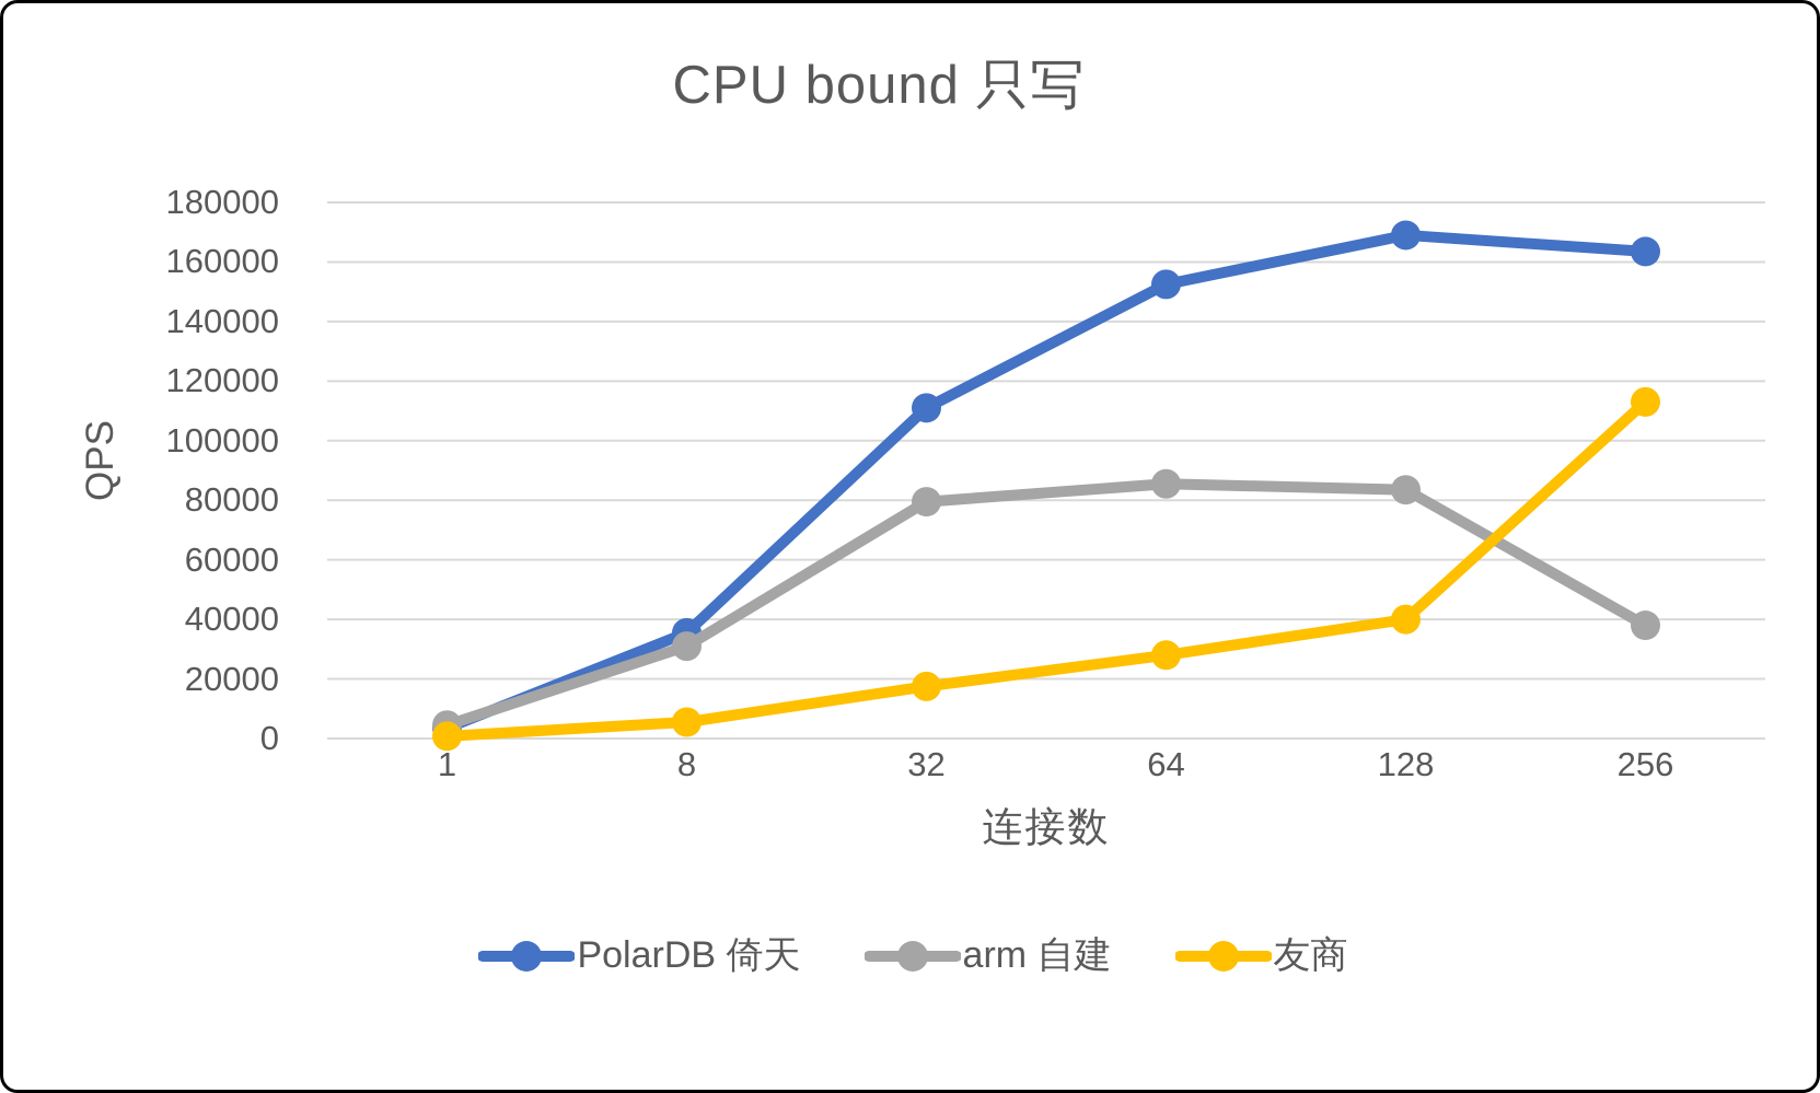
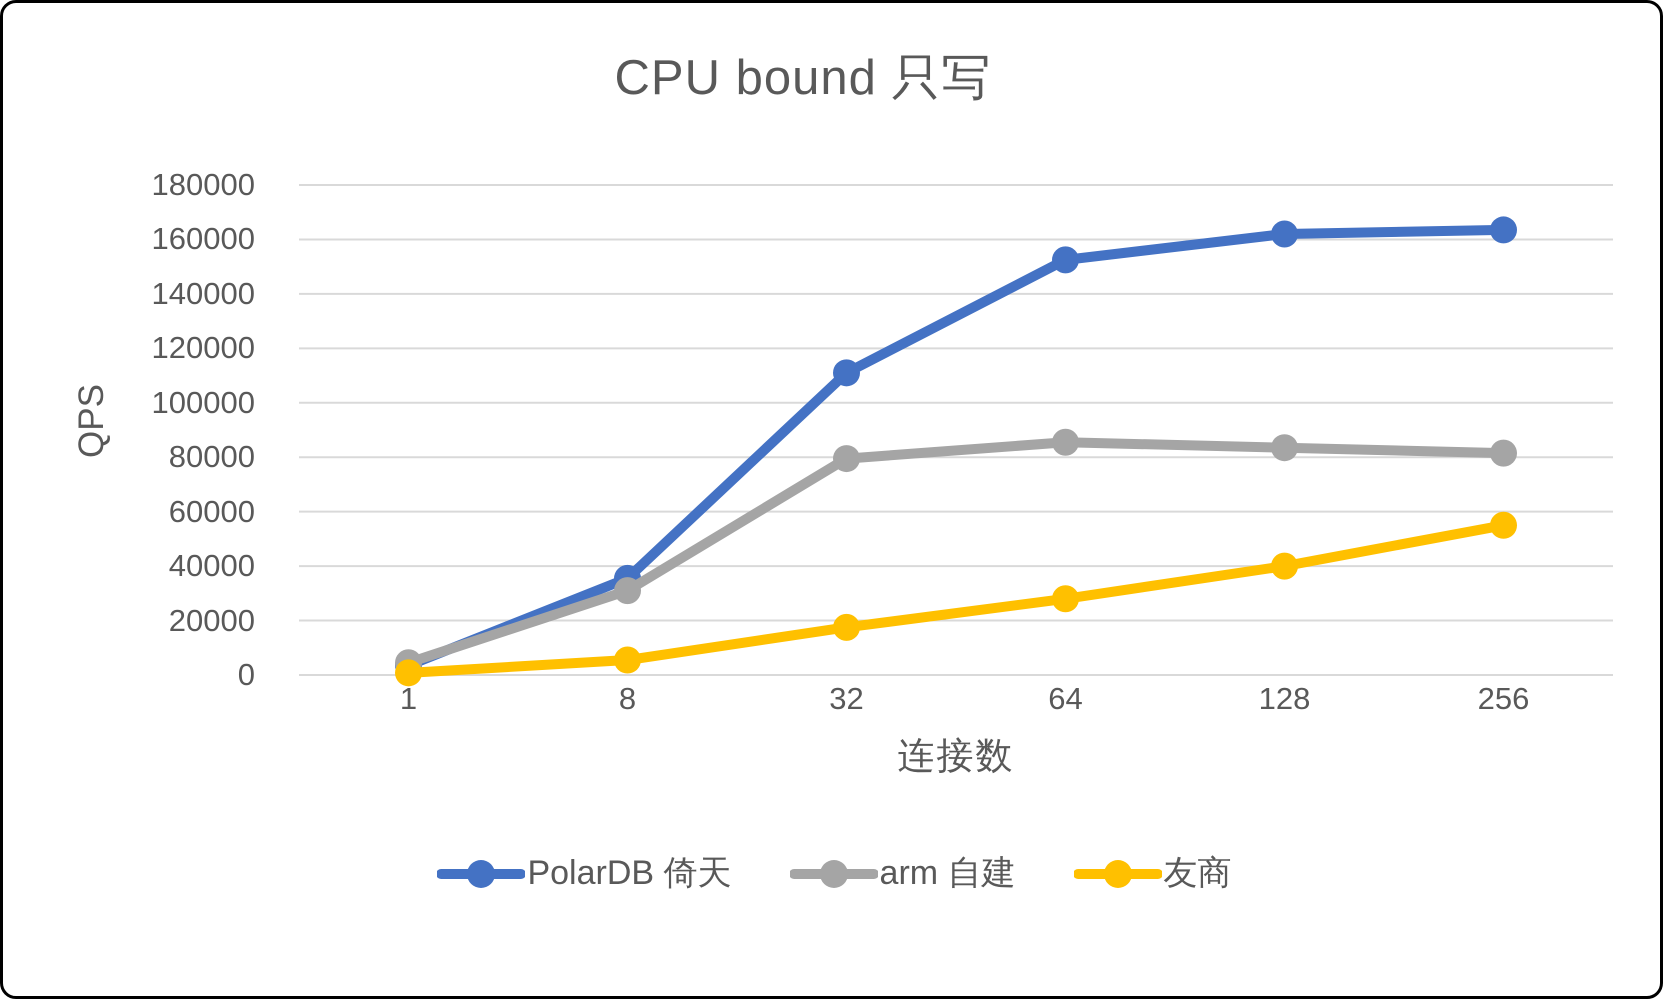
PolarDB 倚天/128: 169000 -> 162000
arm 自建/256: 38000 -> 82000
友商/256: 113000 -> 55000
